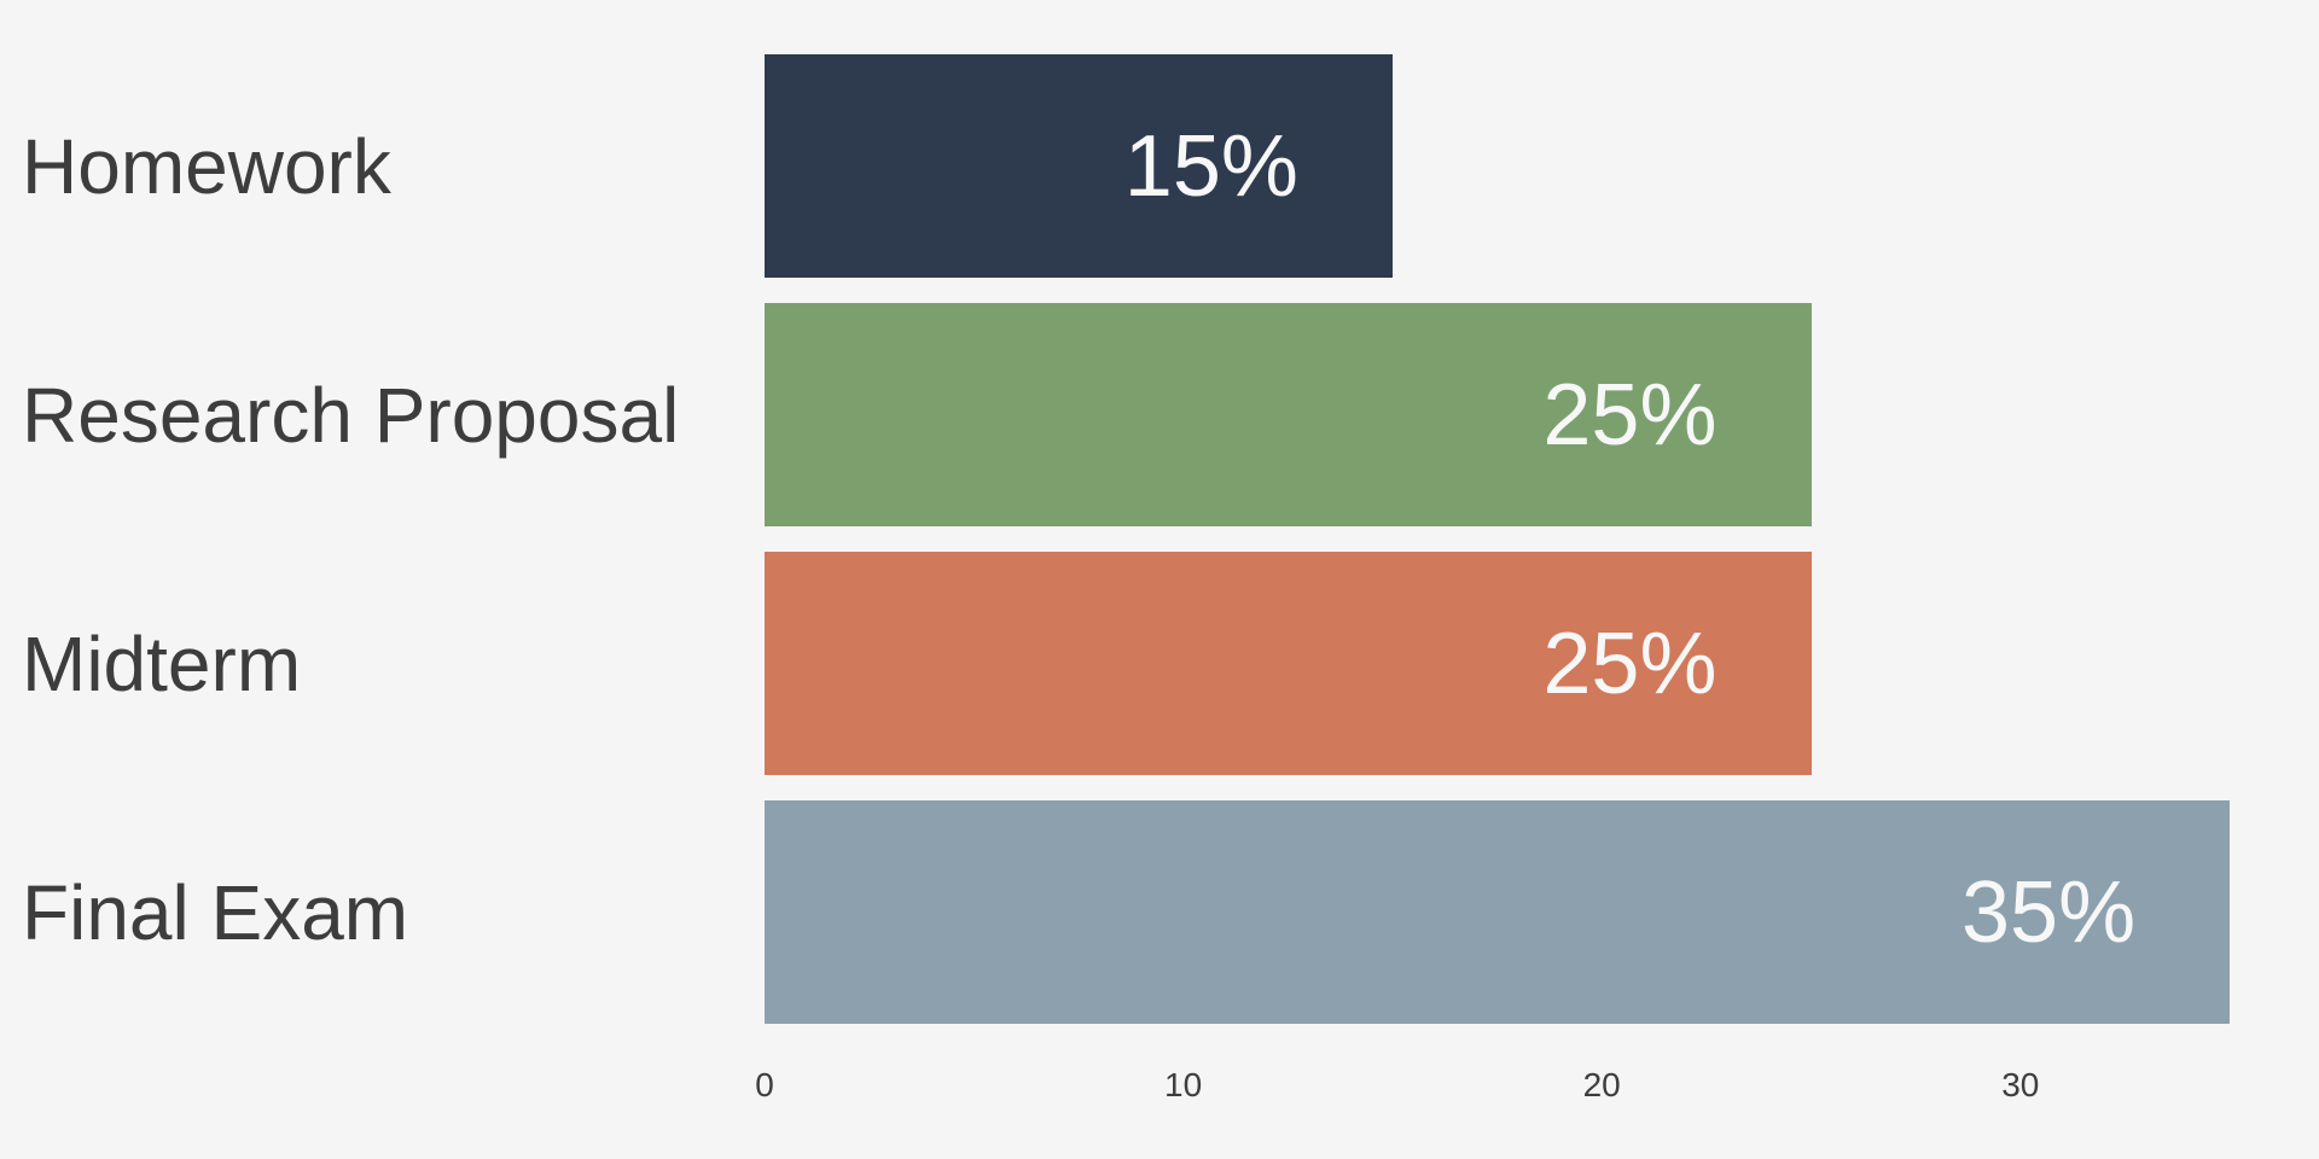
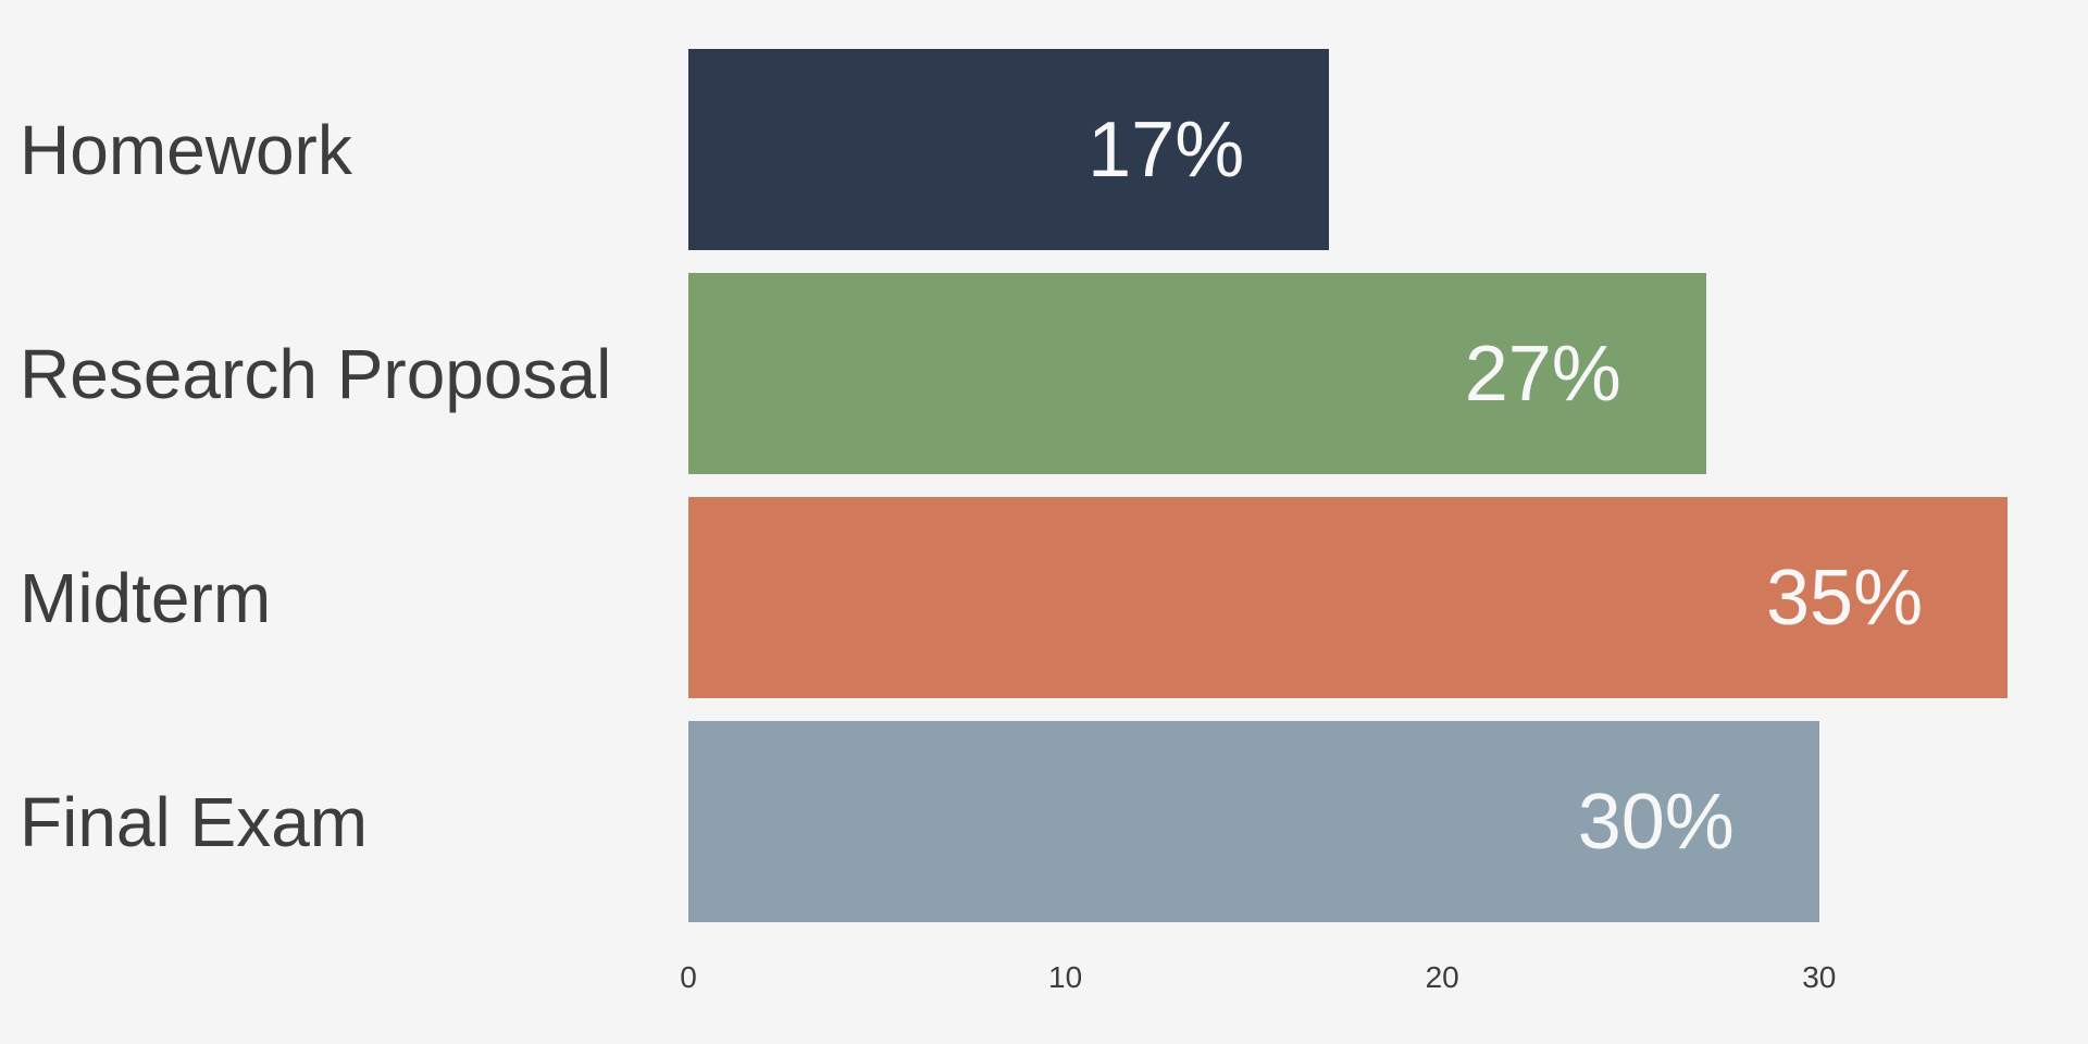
Homework: 15% -> 17%
Research Proposal: 25% -> 27%
Midterm: 25% -> 35%
Final Exam: 35% -> 30%
